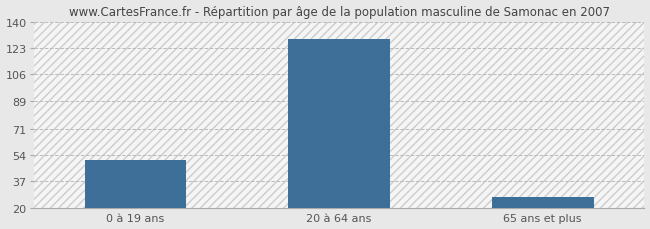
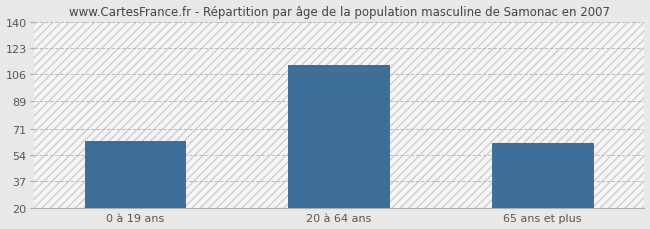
0 à 19 ans: 51 -> 63
20 à 64 ans: 129 -> 112
65 ans et plus: 27 -> 62
